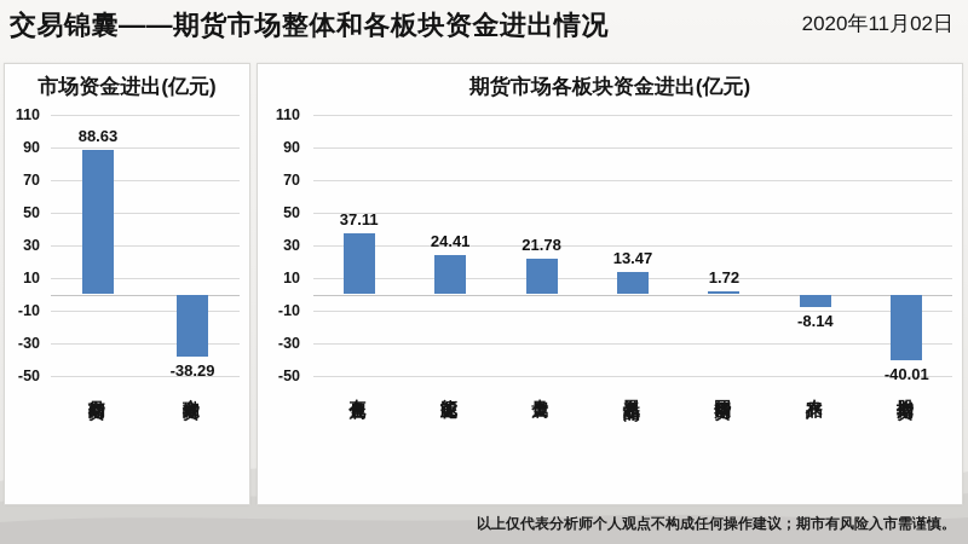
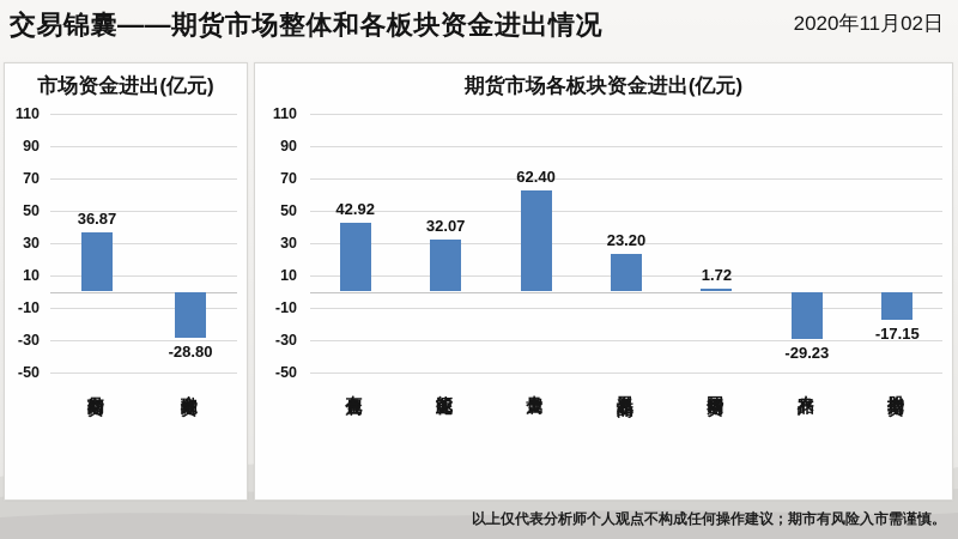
市场资金进出(亿元)/商品期货: 88.63 -> 36.87
市场资金进出(亿元)/金融期货: -38.29 -> -28.80
期货市场各板块资金进出(亿元)/有色金属: 37.11 -> 42.92
期货市场各板块资金进出(亿元)/能源化工: 24.41 -> 32.07
期货市场各板块资金进出(亿元)/贵金属: 21.78 -> 62.40
期货市场各板块资金进出(亿元)/黑色系商品: 13.47 -> 23.20
期货市场各板块资金进出(亿元)/农产品: -8.14 -> -29.23
期货市场各板块资金进出(亿元)/股指期货: -40.01 -> -17.15
